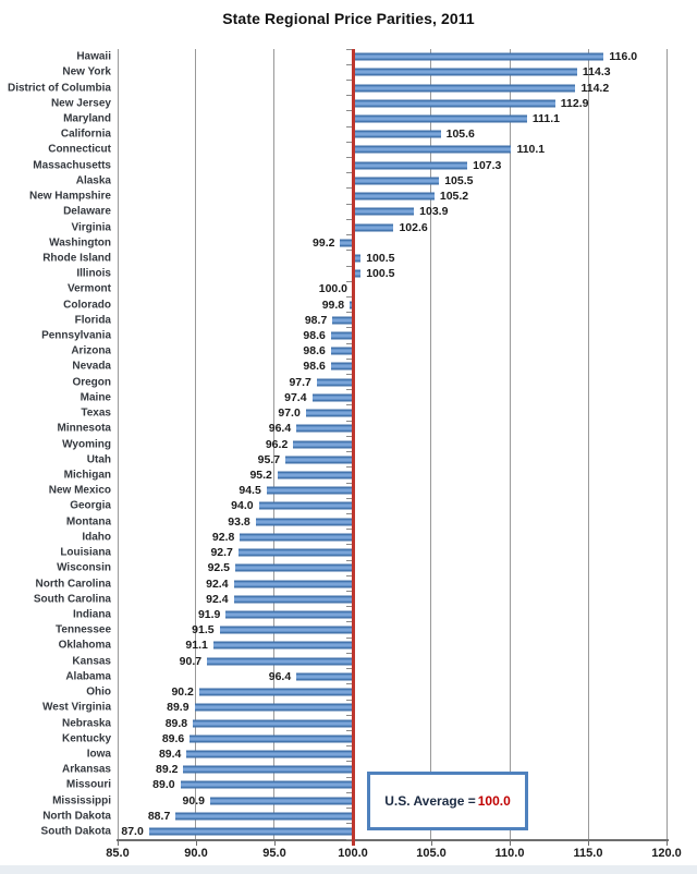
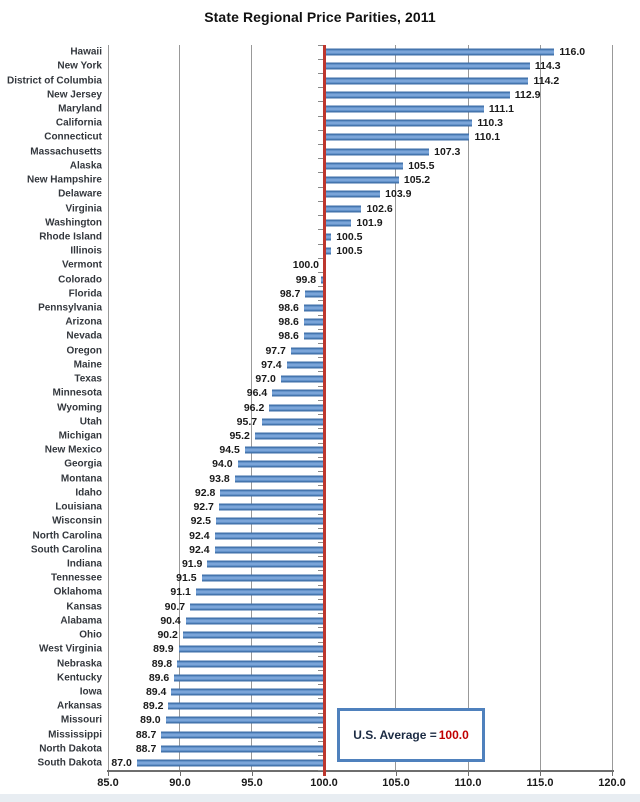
California: 105.6 -> 110.3
Washington: 99.2 -> 101.9
Alabama: 96.4 -> 90.4
Mississippi: 90.9 -> 88.7
